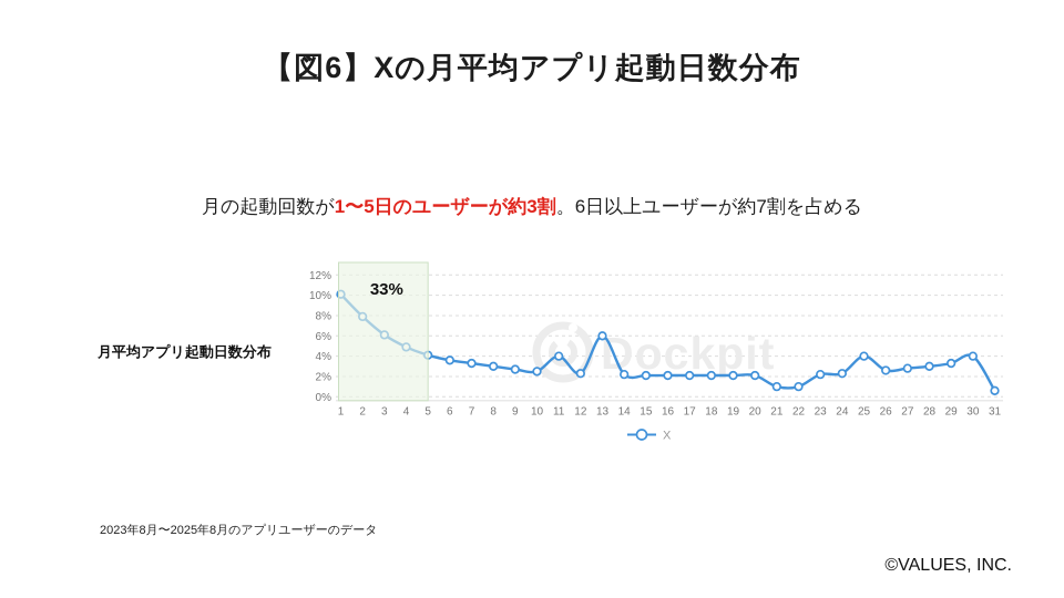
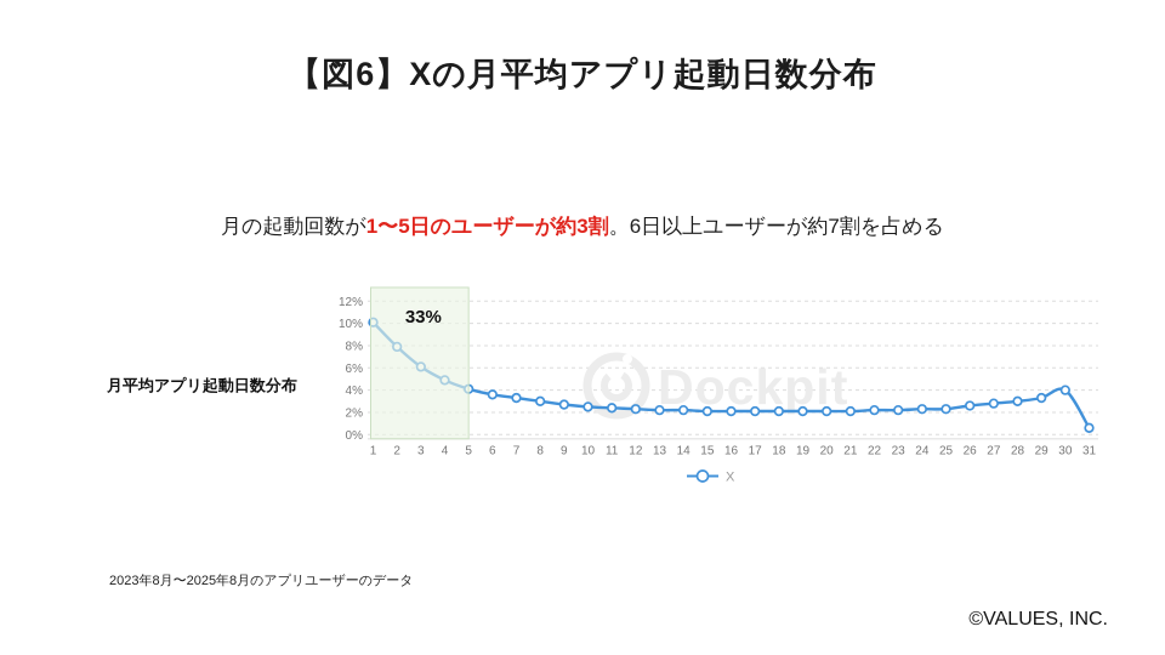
11: 4% -> 2%
13: 6% -> 2%
21: 1% -> 2%
22: 1% -> 2%
25: 4% -> 2%
